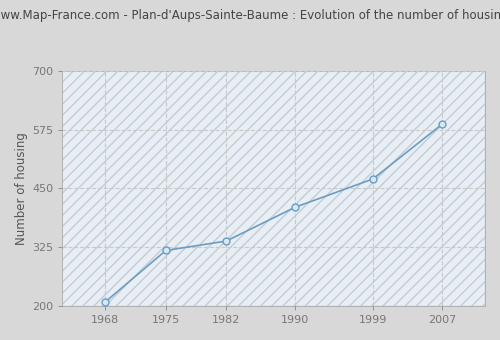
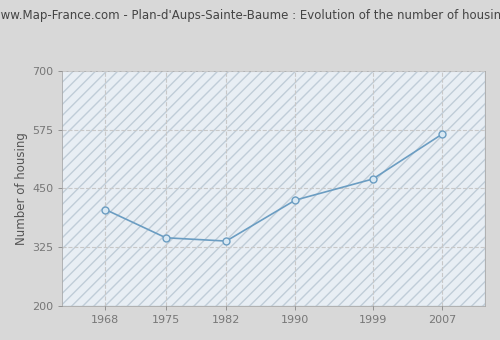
1968: 209 -> 405
1975: 318 -> 345
1990: 410 -> 425
2007: 586 -> 565
